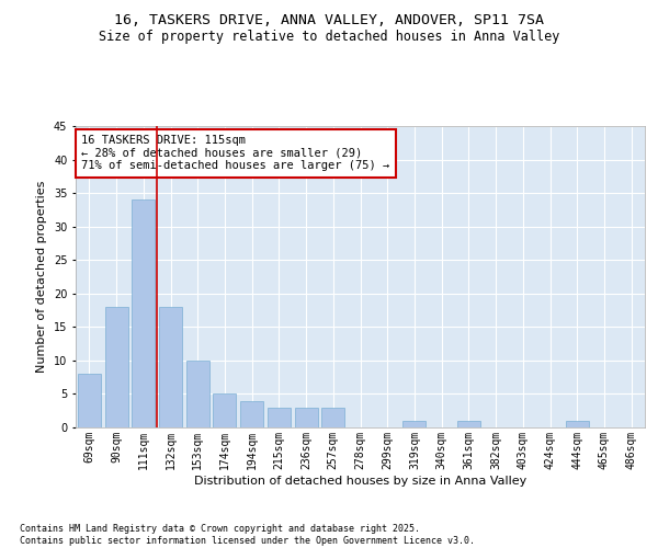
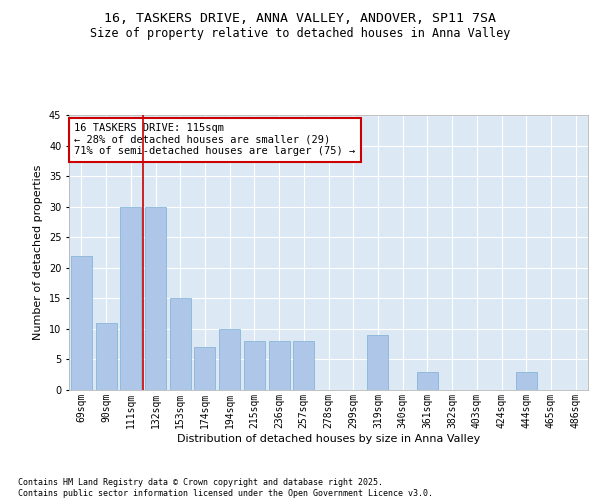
69sqm: 8 -> 22
90sqm: 18 -> 11
111sqm: 34 -> 30
132sqm: 18 -> 30
153sqm: 10 -> 15
174sqm: 5 -> 7
194sqm: 4 -> 10
215sqm: 3 -> 8
236sqm: 3 -> 8
257sqm: 3 -> 8
319sqm: 1 -> 9
361sqm: 1 -> 3
444sqm: 1 -> 3
